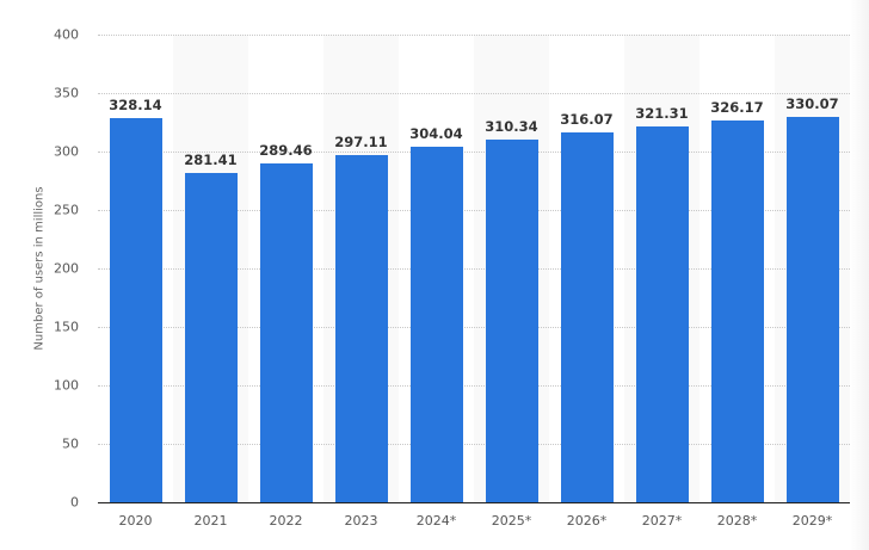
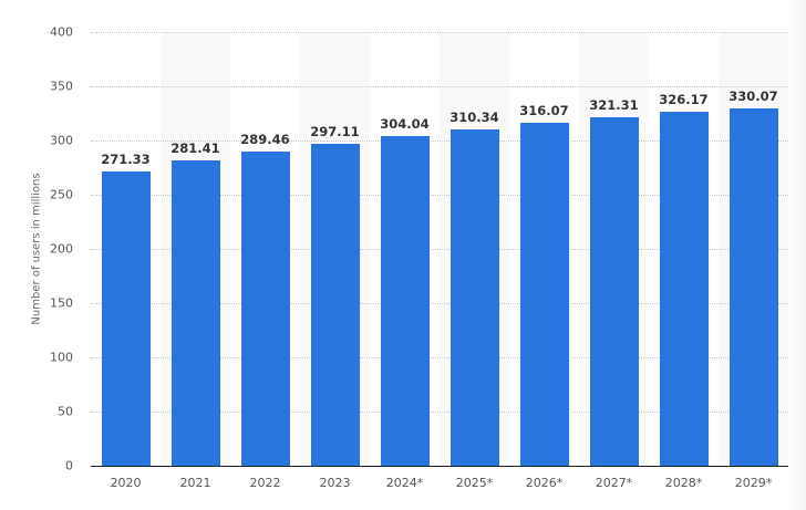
2020: 328.14 -> 271.33
